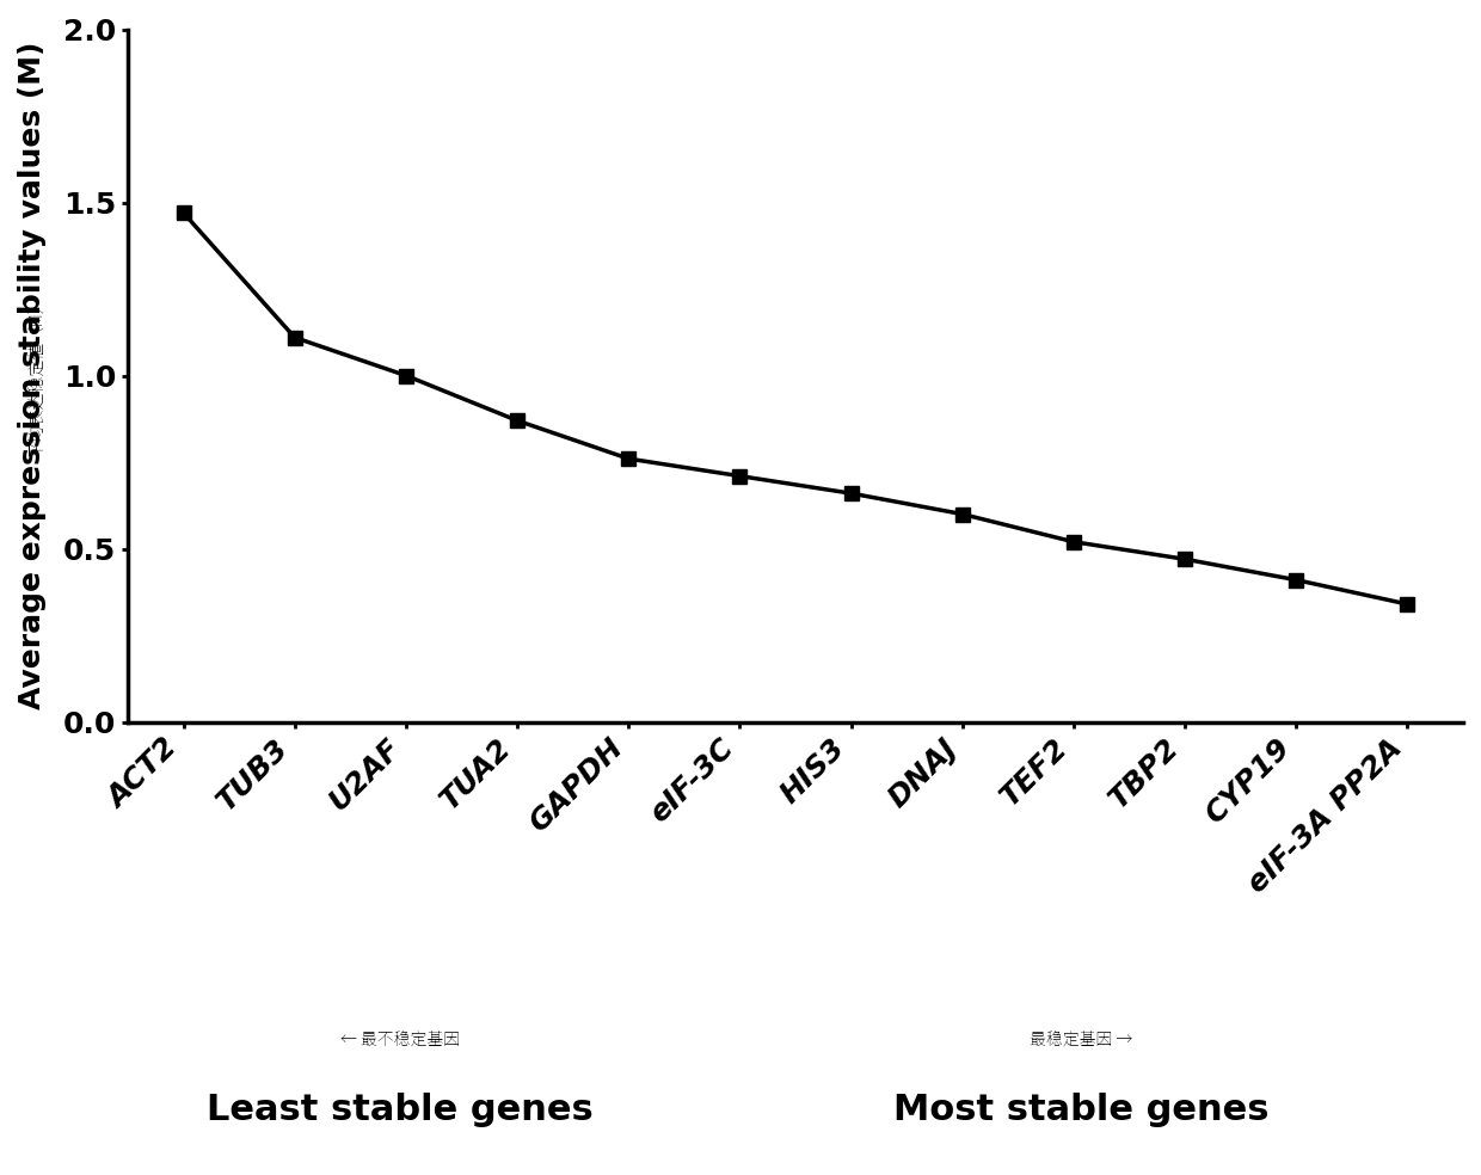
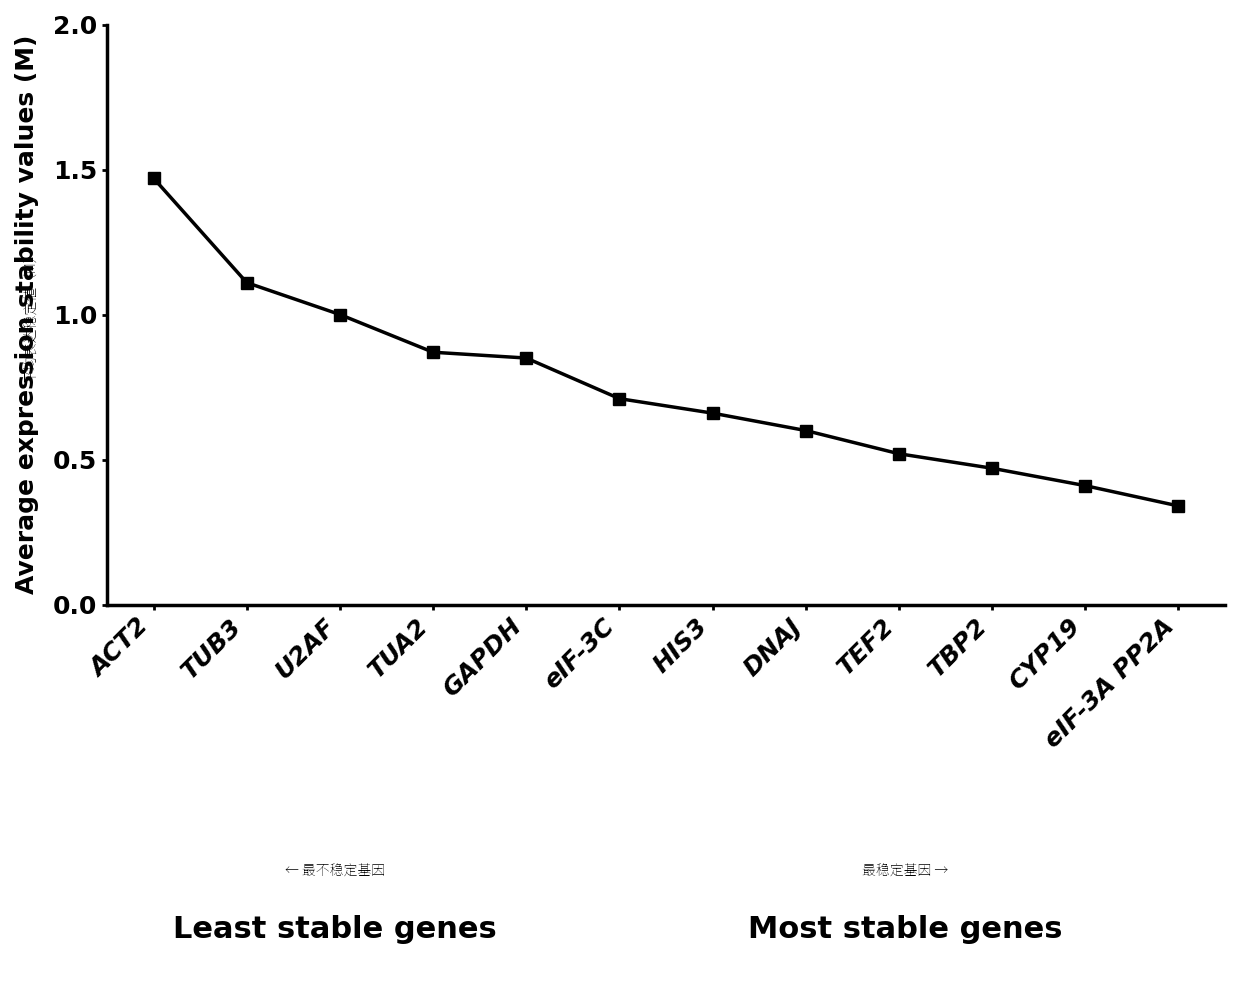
GAPDH: 0.76 -> 0.85
